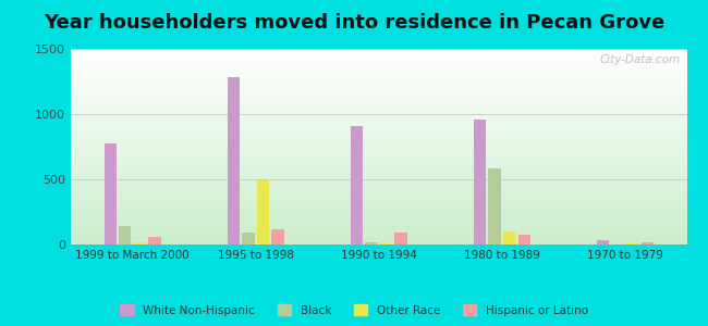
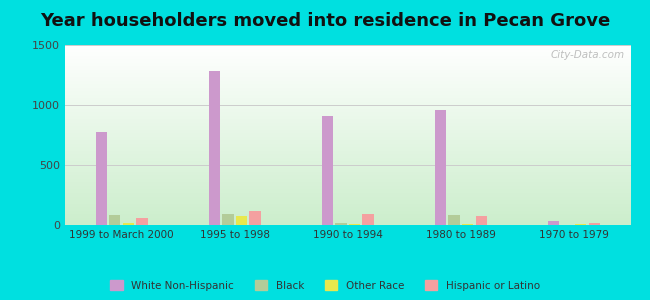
Black/1999 to March 2000: 140 -> 80
Other Race/1995 to 1998: 490 -> 80
Black/1980 to 1989: 580 -> 80
Other Race/1980 to 1989: 100 -> 10
